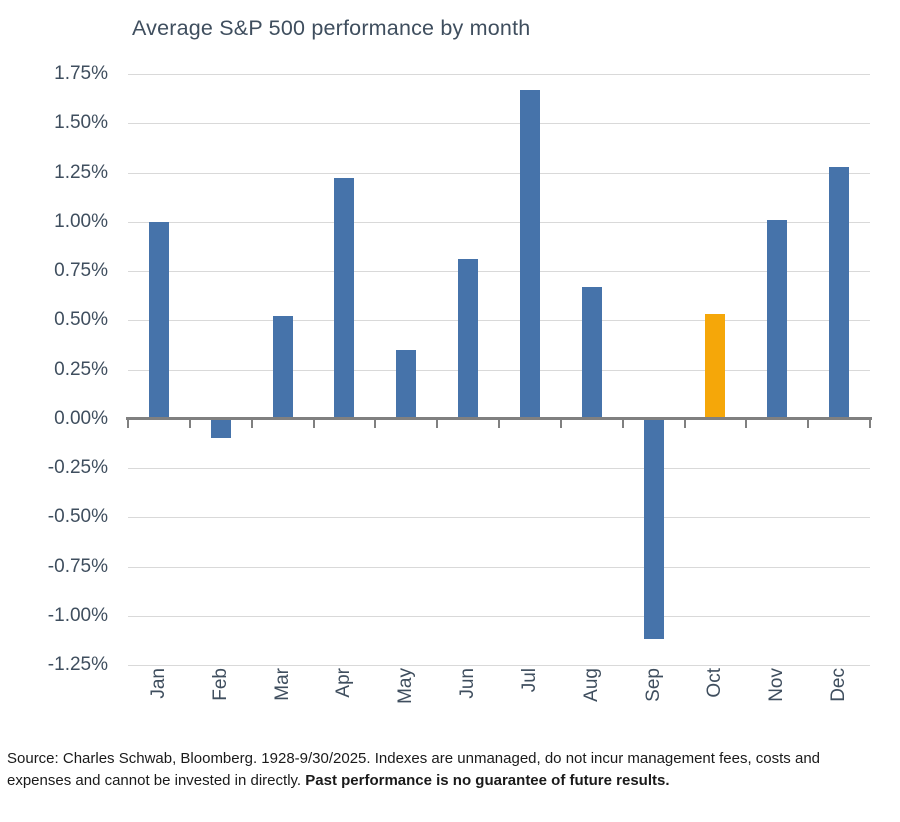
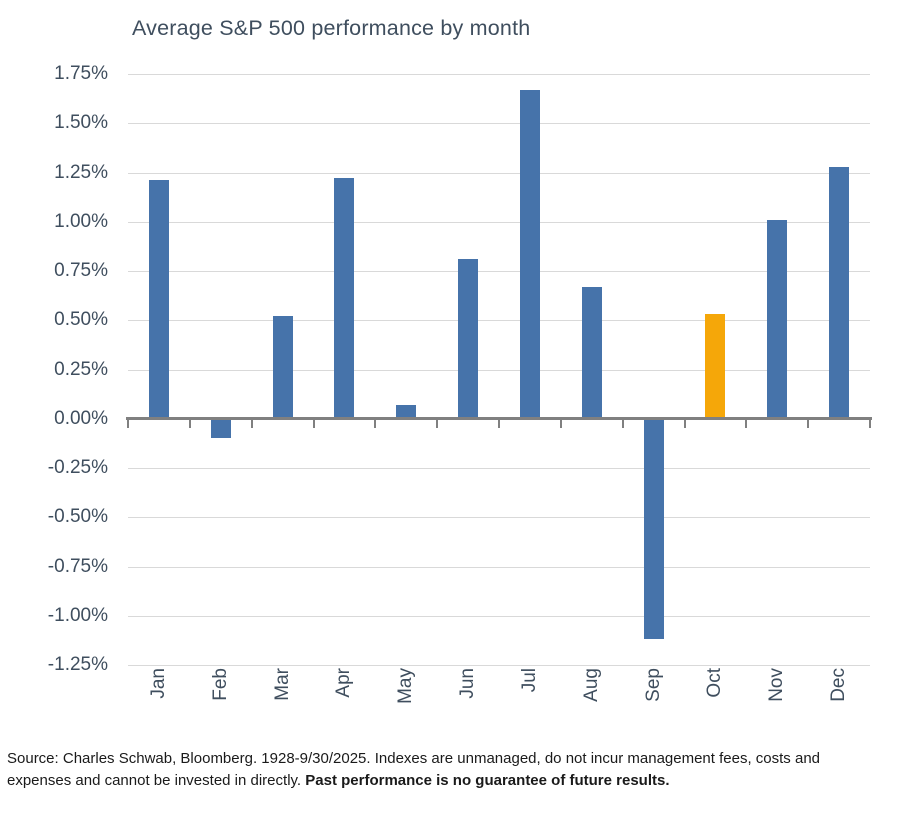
Jan: 1.00% -> 1.21%
May: 0.35% -> 0.07%
